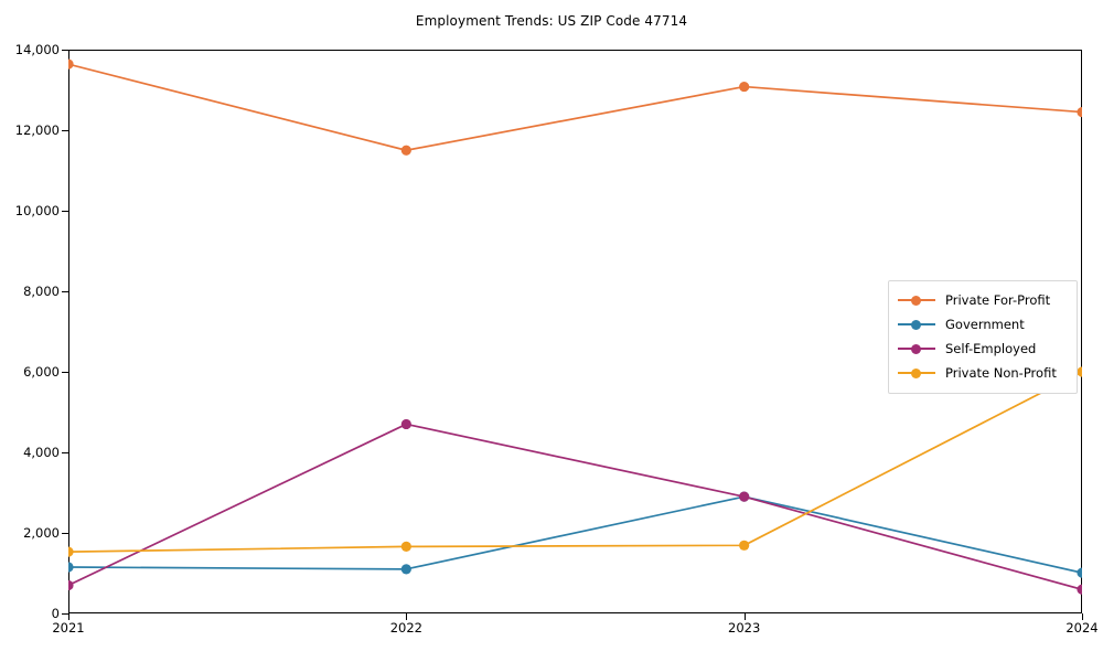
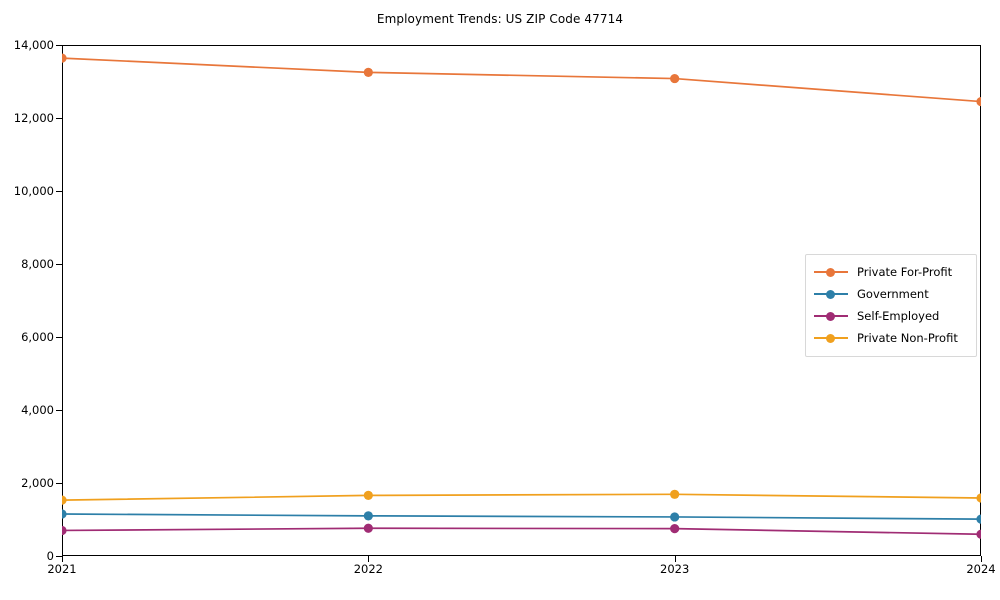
Private For-Profit/2022: 11500 -> 13200
Self-Employed/2022: 4700 -> 800
Government/2023: 2900 -> 1100
Self-Employed/2023: 2900 -> 800
Private Non-Profit/2024: 6000 -> 1600
